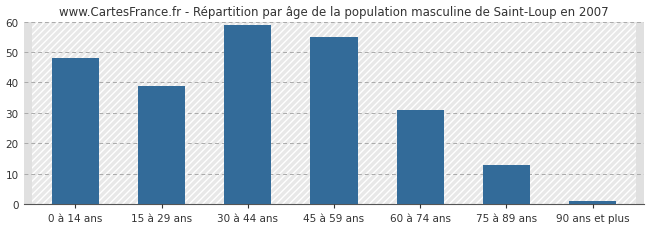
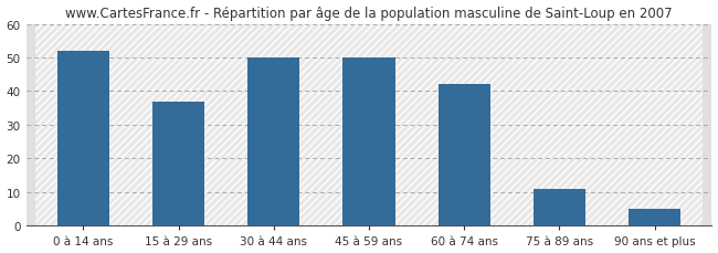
0 à 14 ans: 48 -> 52
15 à 29 ans: 39 -> 37
30 à 44 ans: 59 -> 50
45 à 59 ans: 55 -> 50
60 à 74 ans: 31 -> 42
75 à 89 ans: 13 -> 11
90 ans et plus: 1 -> 5
